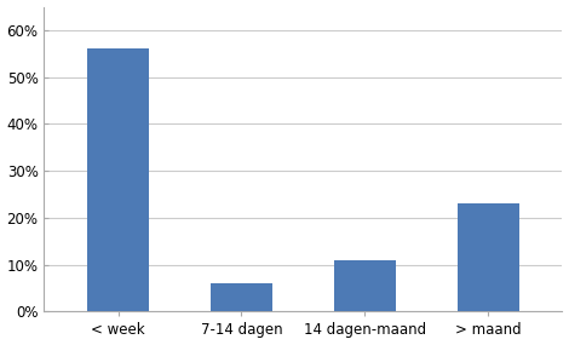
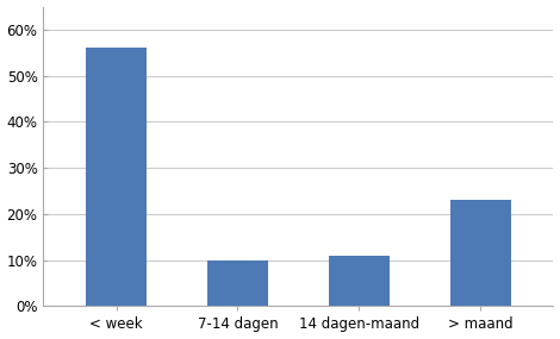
7-14 dagen: 6% -> 10%
